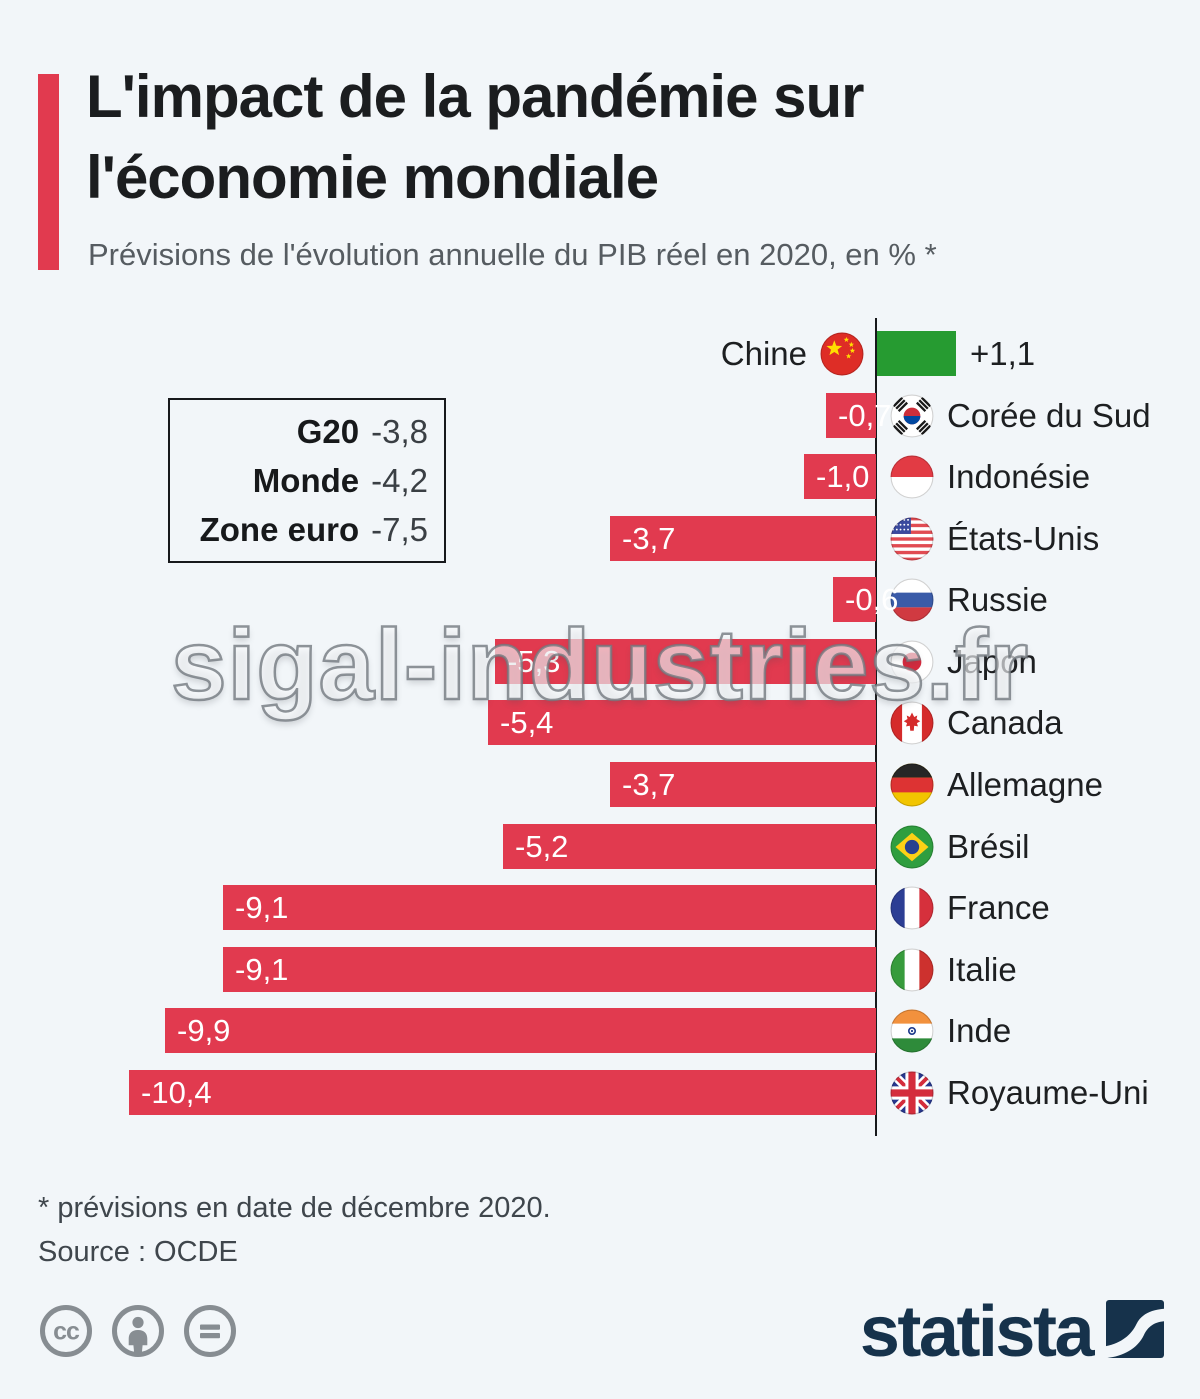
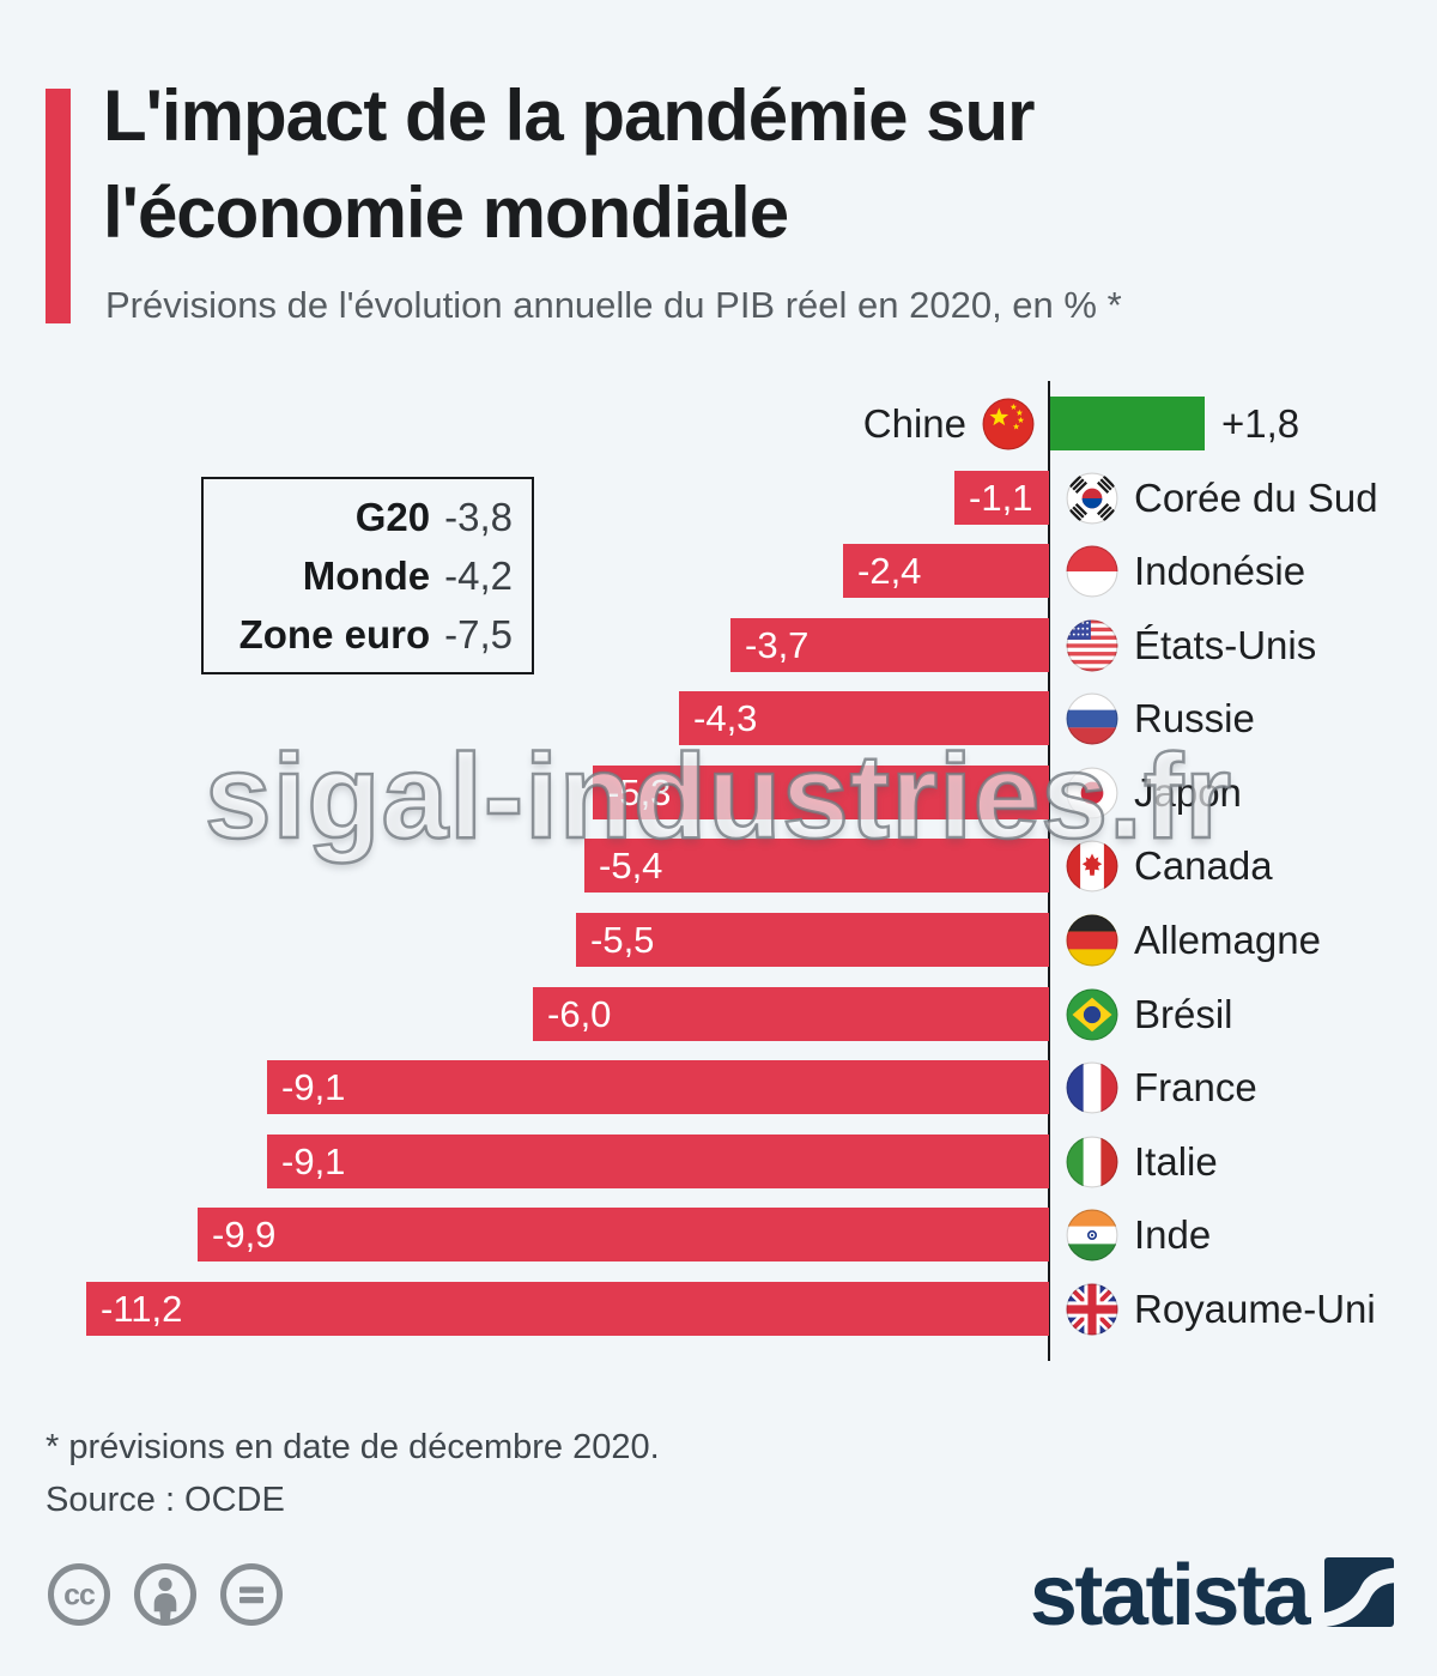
Chine: +1,1 -> +1,8
Corée du Sud: -0,7 -> -1,1
Indonésie: -1,0 -> -2,4
Russie: -0,6 -> -4,3
Allemagne: -3,7 -> -5,5
Brésil: -5,2 -> -6,0
Royaume-Uni: -10,4 -> -11,2
